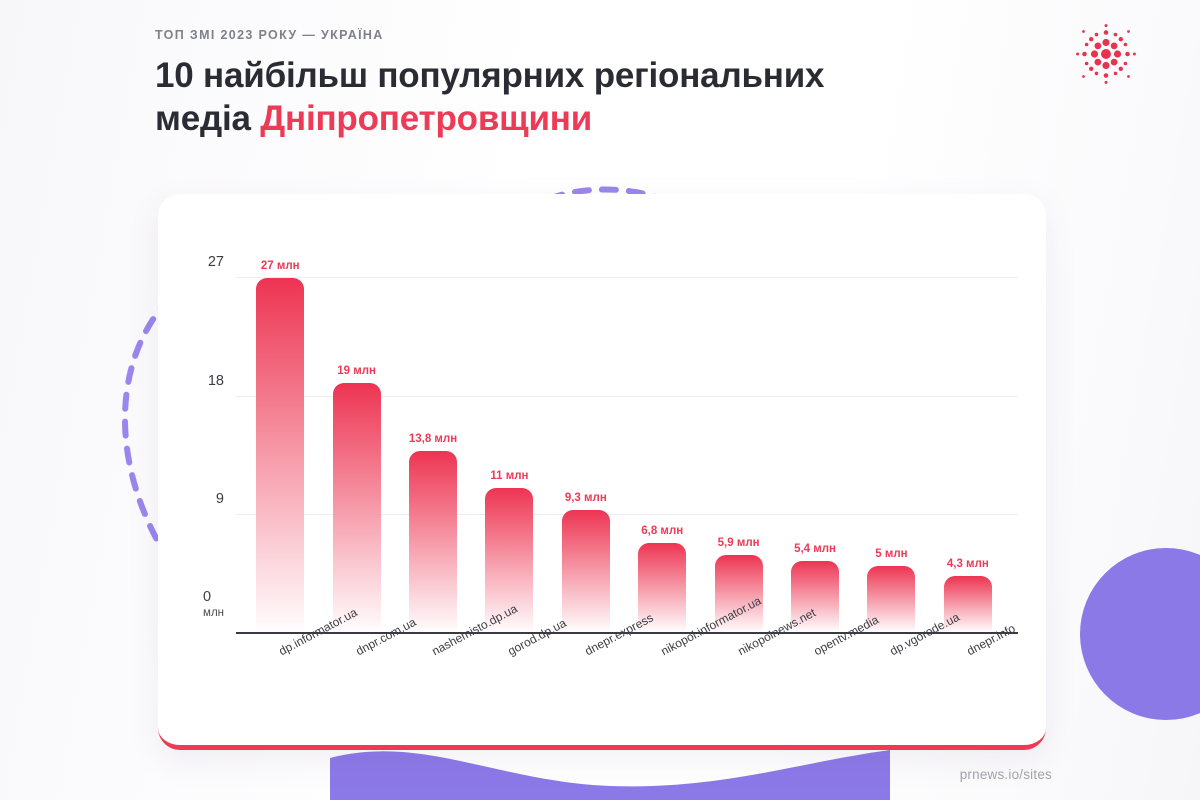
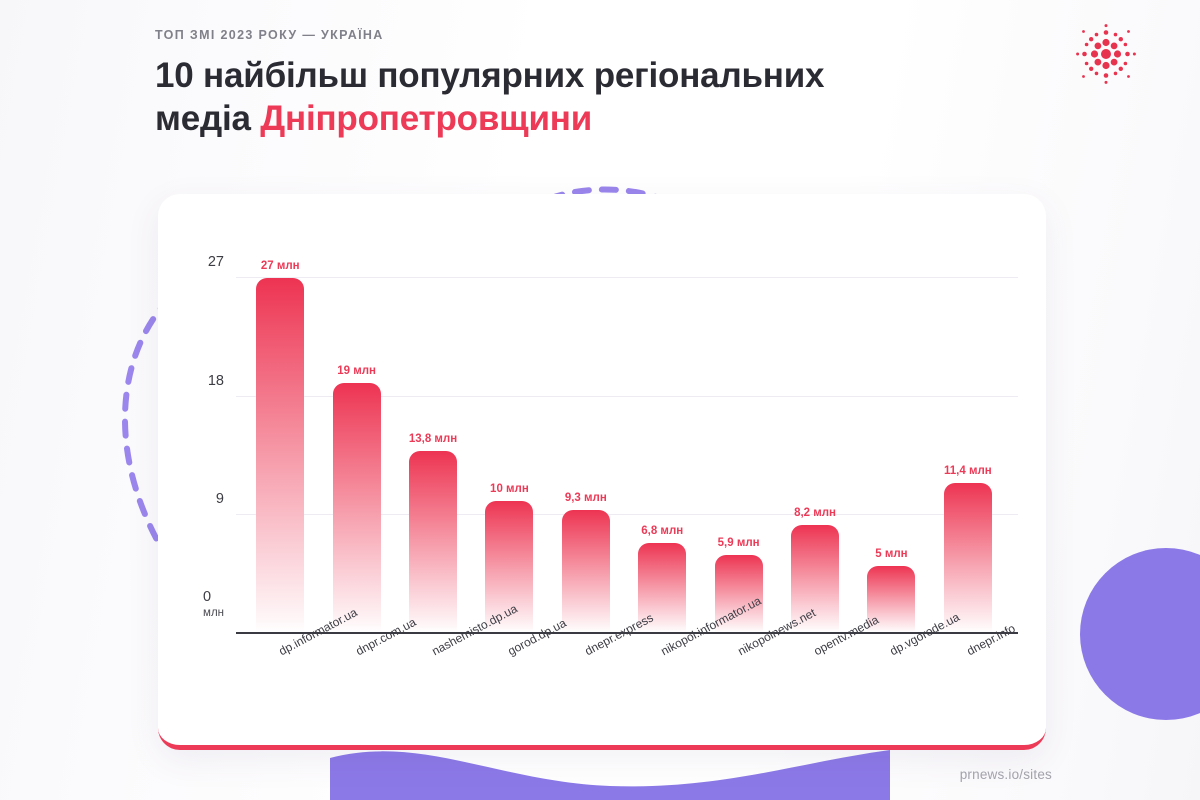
gorod.dp.ua: 11 -> 10
opentv.media: 5,4 -> 8,2
dnepr.info: 4,3 -> 11,4
